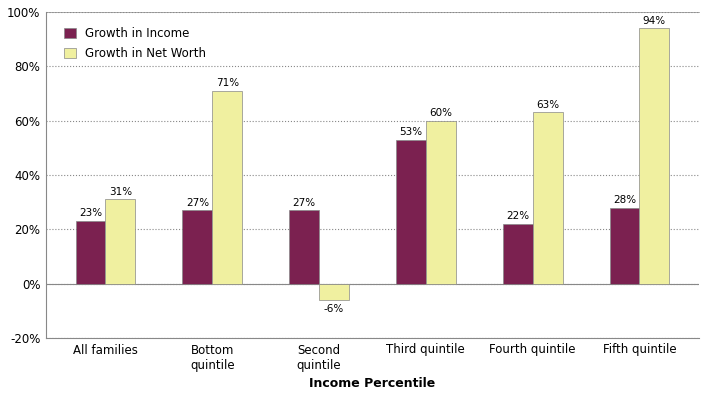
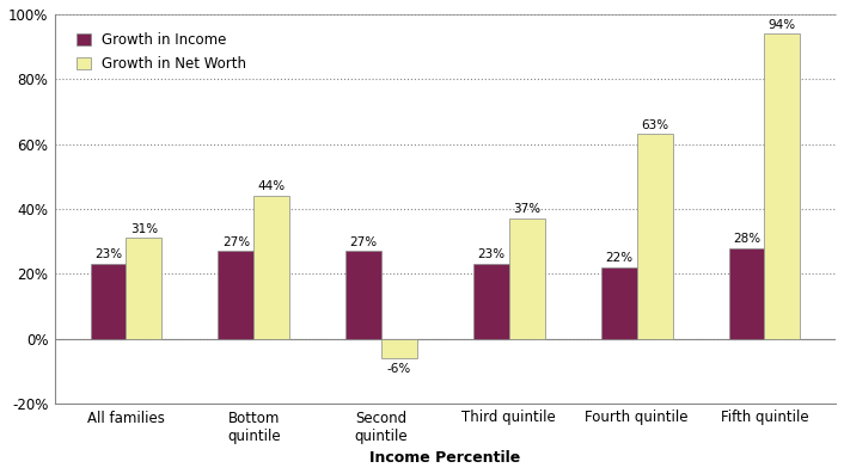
Growth in Net Worth/Bottom quintile: 71% -> 44%
Growth in Income/Third quintile: 53% -> 23%
Growth in Net Worth/Third quintile: 60% -> 37%
